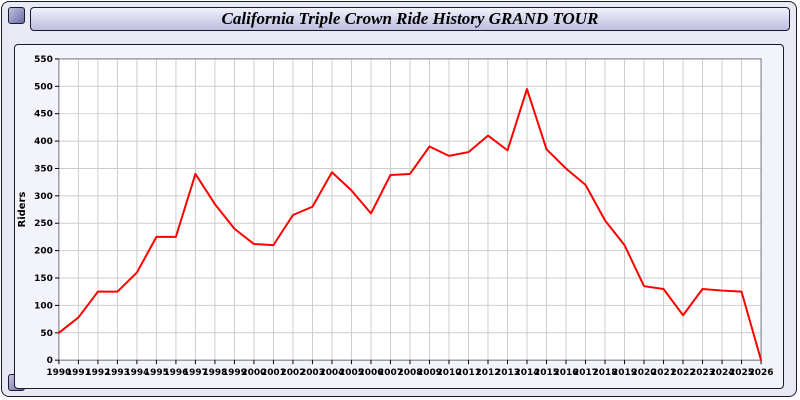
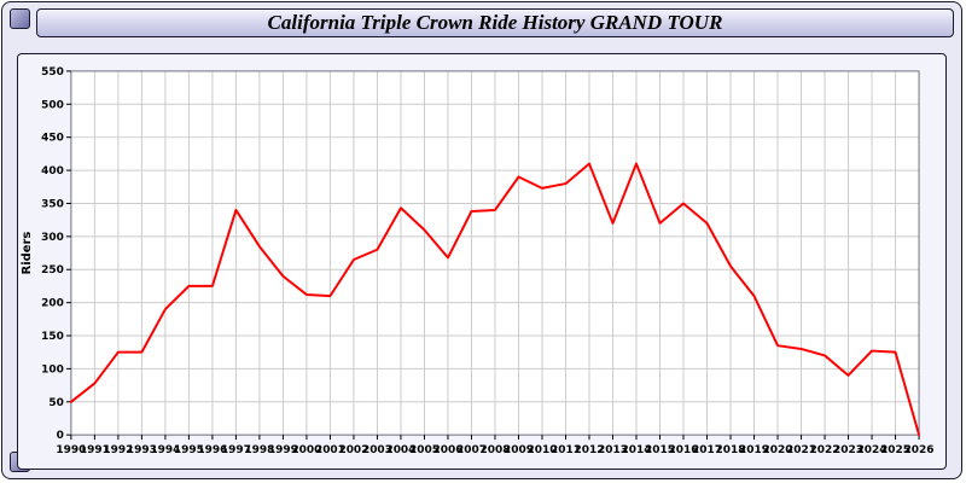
1994: 160 -> 190
2013: 380 -> 320
2014: 500 -> 410
2015: 380 -> 320
2022: 80 -> 120
2023: 130 -> 90
